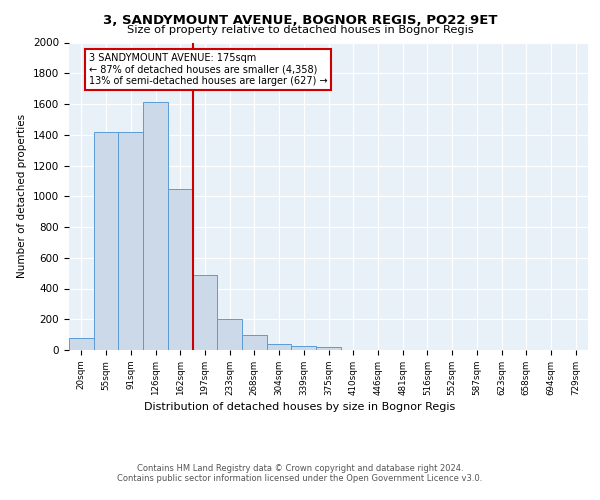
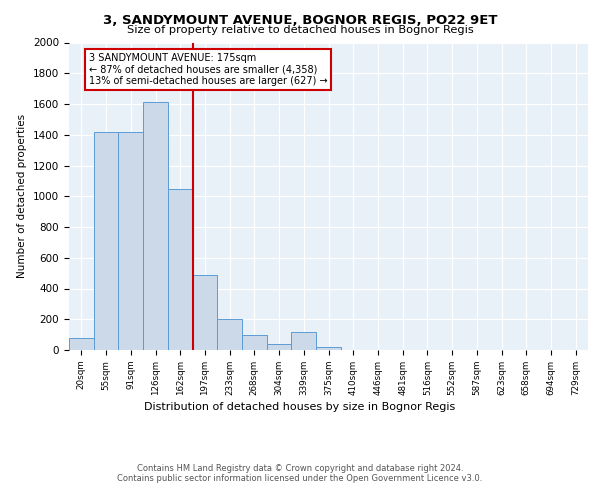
339sqm: 20 -> 120
